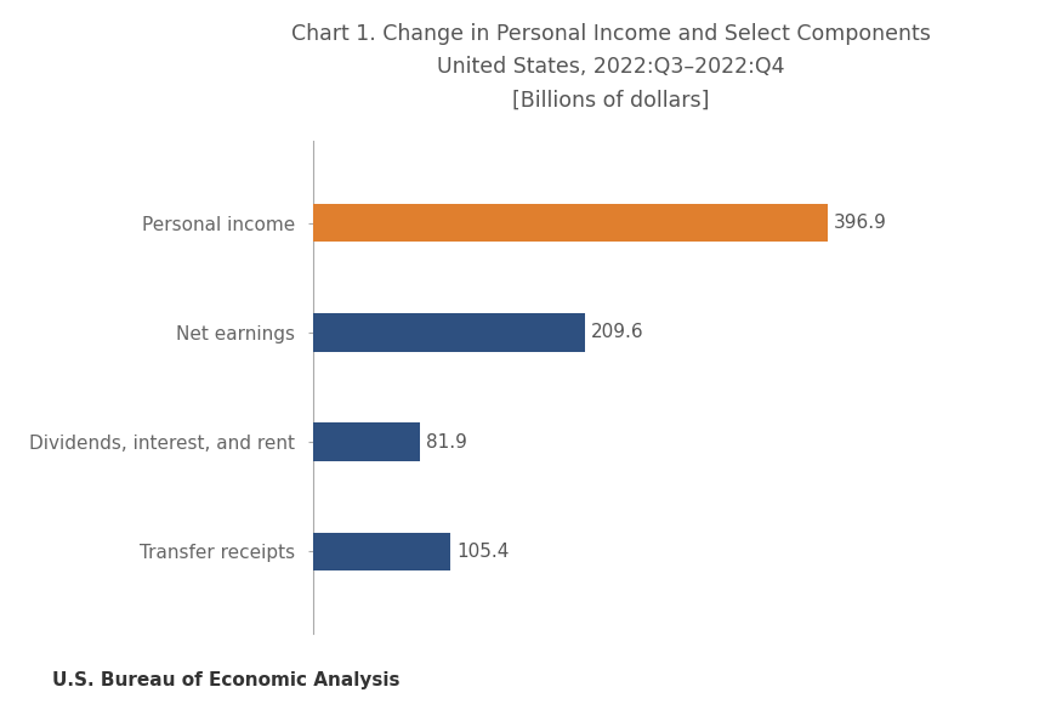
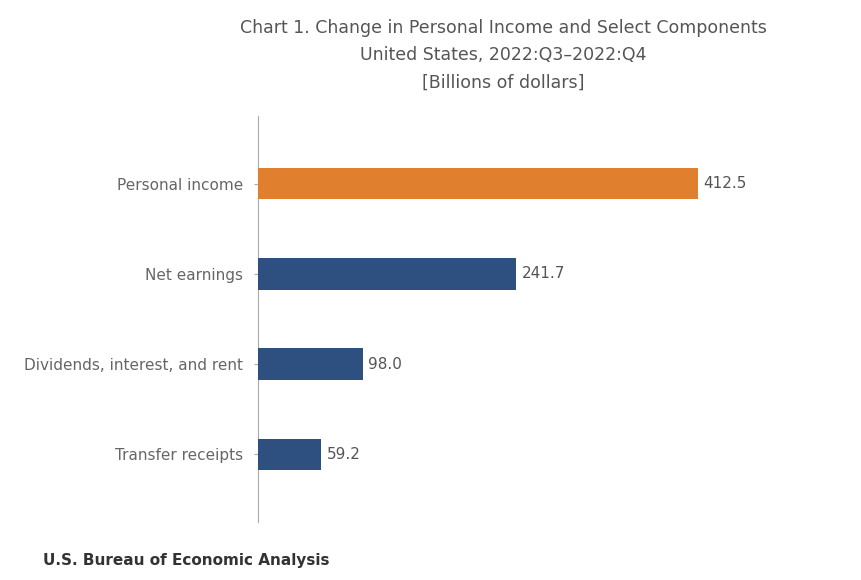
Personal income: 396.9 -> 412.5
Net earnings: 209.6 -> 241.7
Dividends, interest, and rent: 81.9 -> 98.0
Transfer receipts: 105.4 -> 59.2
